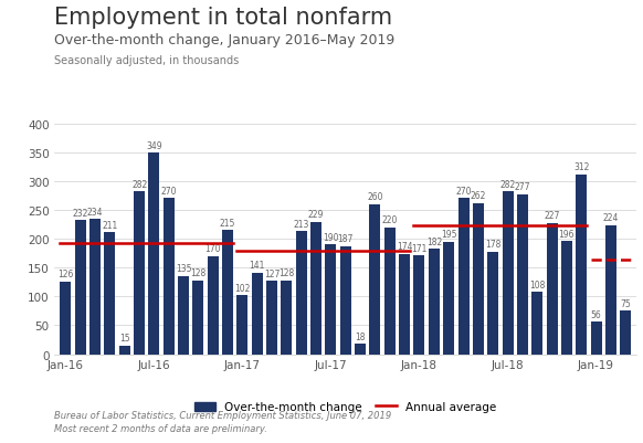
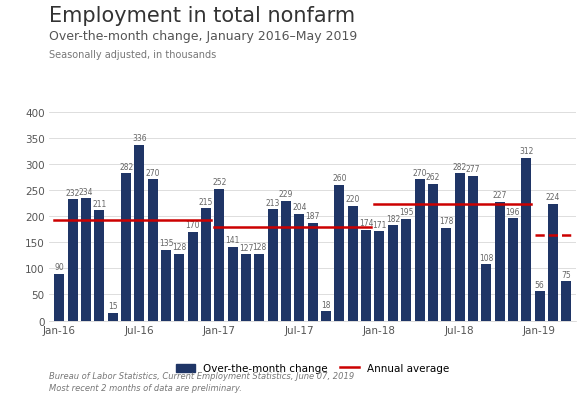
Jan-16: 126 -> 90
Jul-16: 349 -> 336
Jan-17: 102 -> 252
Jul-17: 190 -> 204
